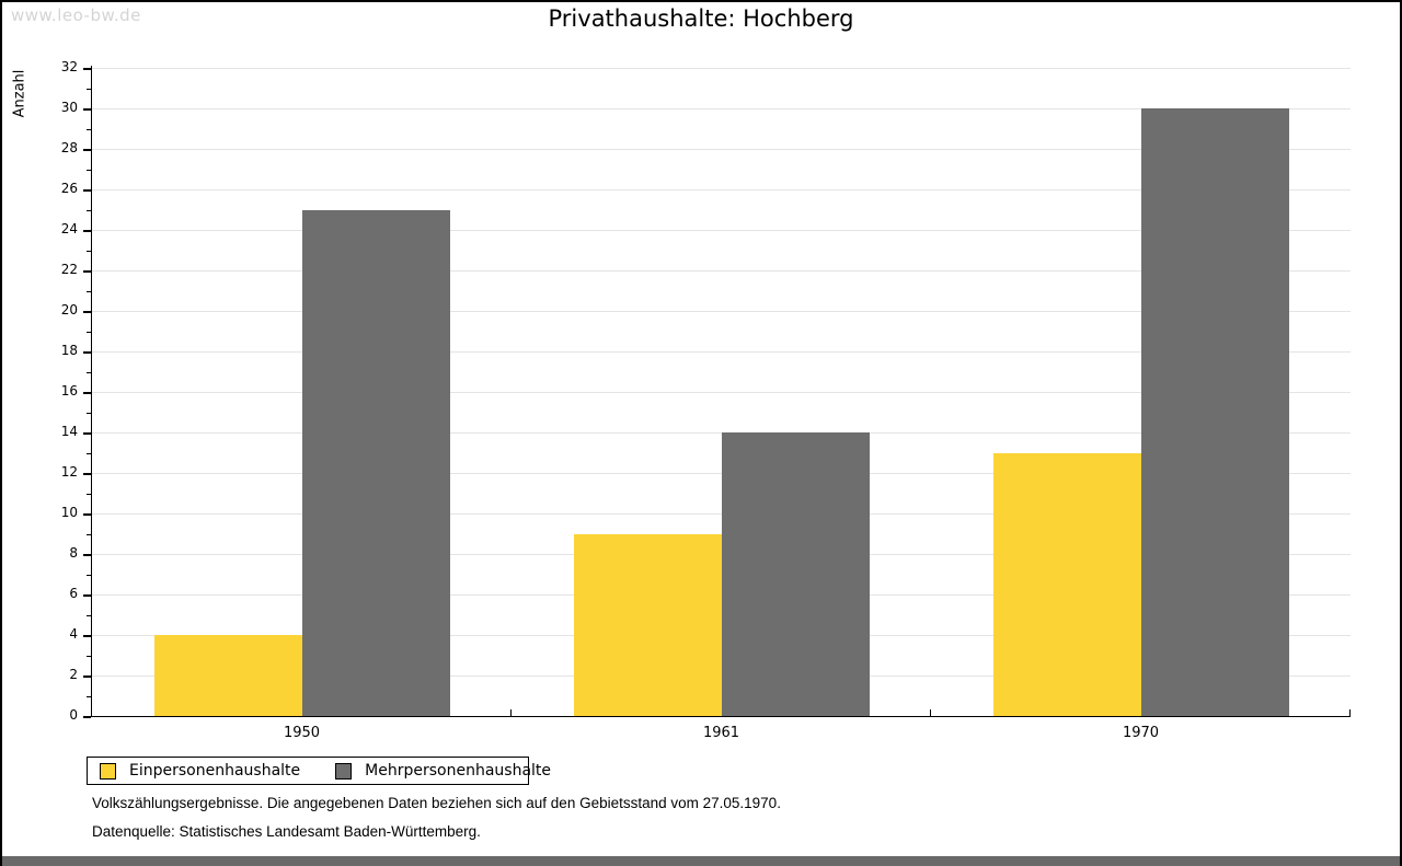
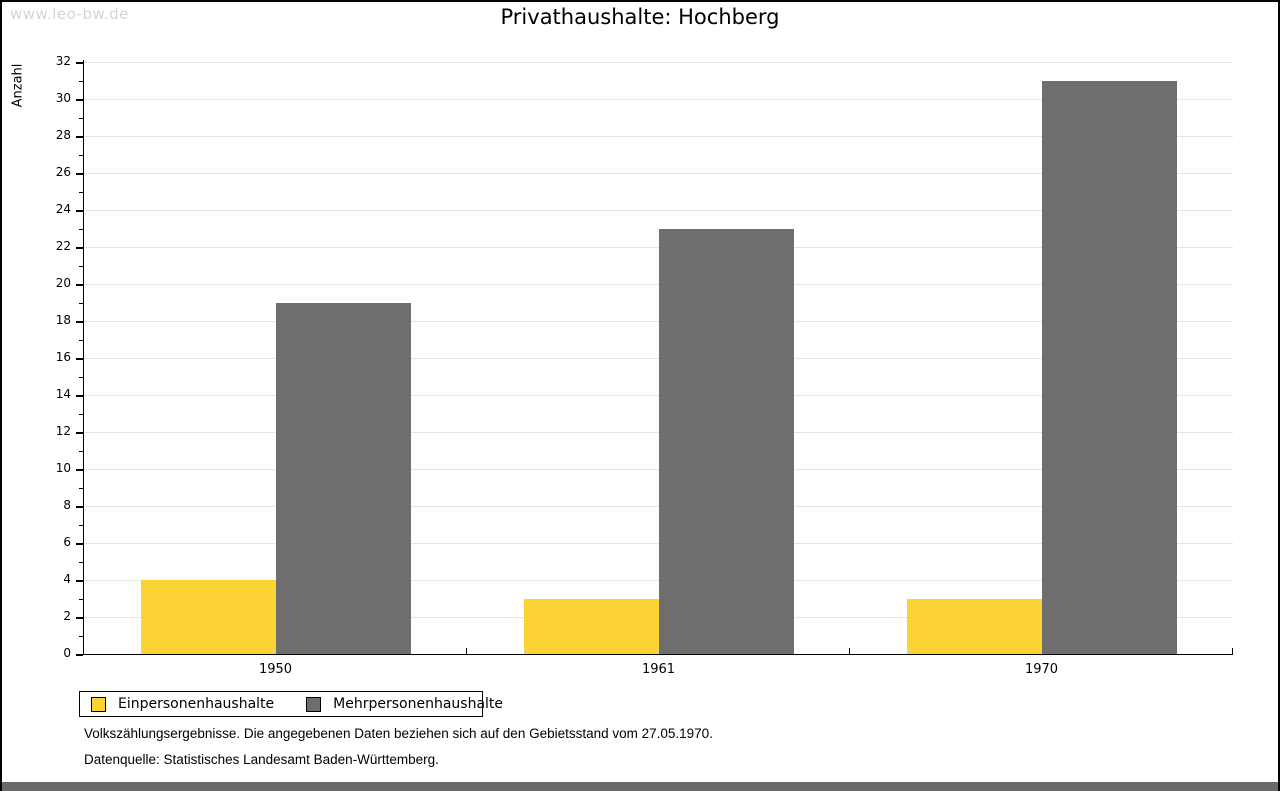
Mehrpersonenhaushalte/1950: 25 -> 19
Einpersonenhaushalte/1961: 9 -> 3
Mehrpersonenhaushalte/1961: 14 -> 23
Einpersonenhaushalte/1970: 13 -> 3
Mehrpersonenhaushalte/1970: 30 -> 31
